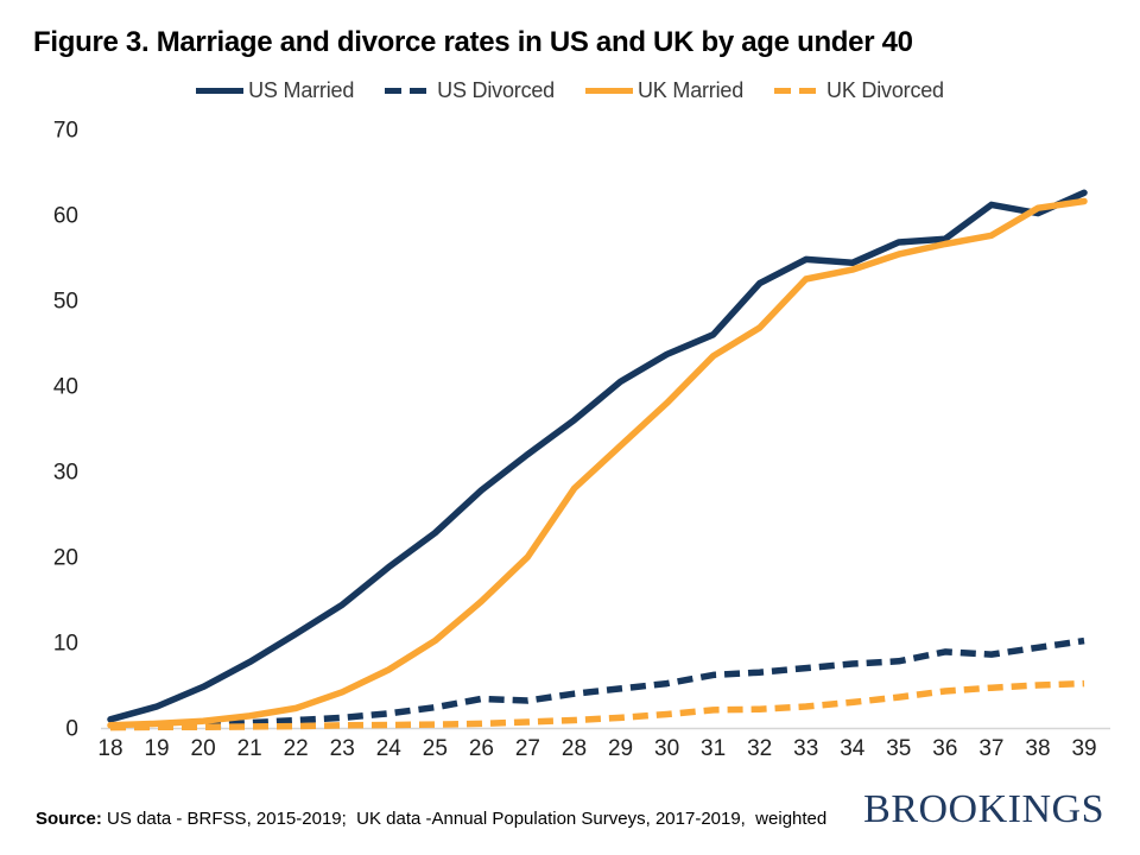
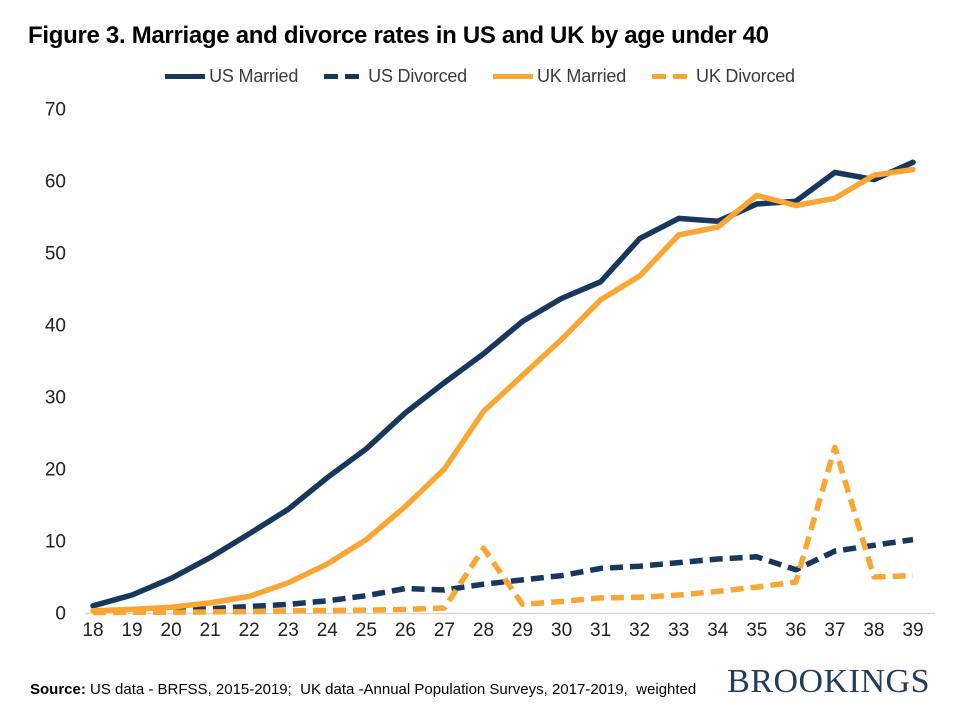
UK Divorced/28: 1 -> 9
UK Married/35: 55 -> 58
US Divorced/36: 9 -> 6
UK Divorced/37: 5 -> 23
